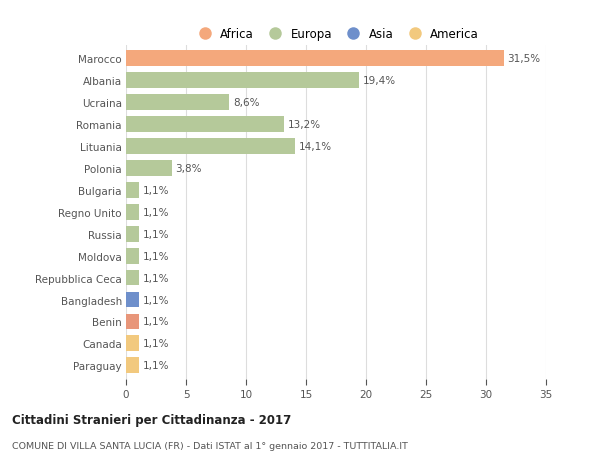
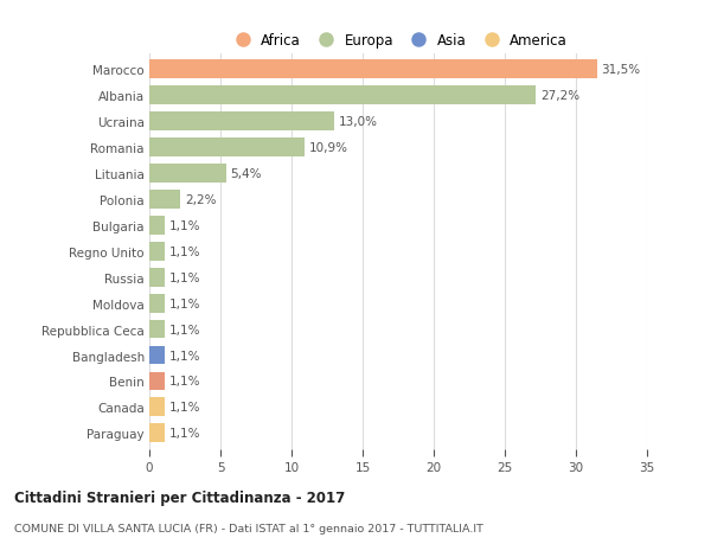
Albania: 19,4% -> 27,2%
Ucraina: 8,6% -> 13,0%
Romania: 13,2% -> 10,9%
Lituania: 14,1% -> 5,4%
Polonia: 3,8% -> 2,2%
